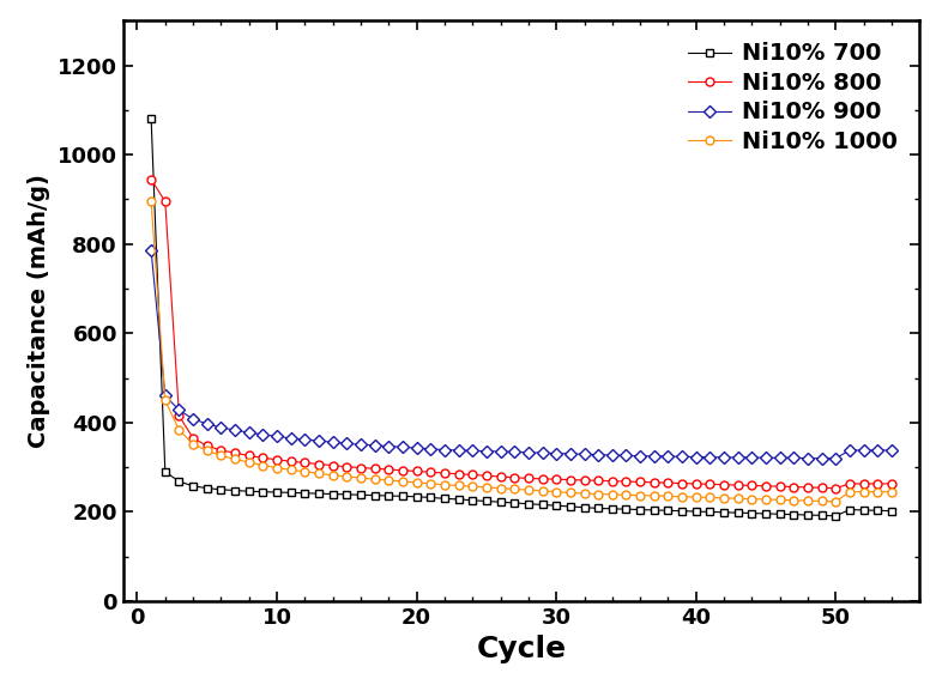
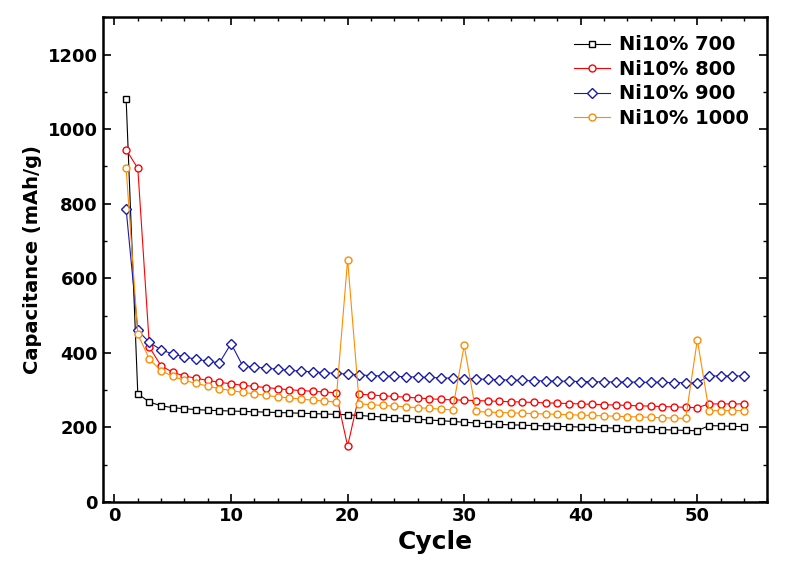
Ni10% 900/10: 369 -> 425
Ni10% 800/20: 291 -> 150
Ni10% 1000/20: 266 -> 650
Ni10% 1000/30: 245 -> 420
Ni10% 1000/50: 223 -> 435
